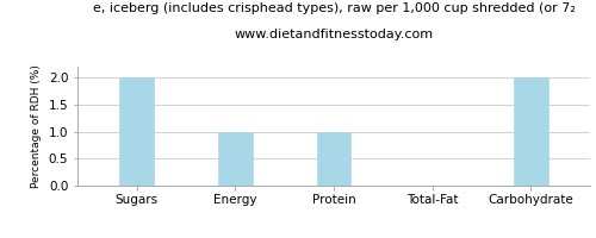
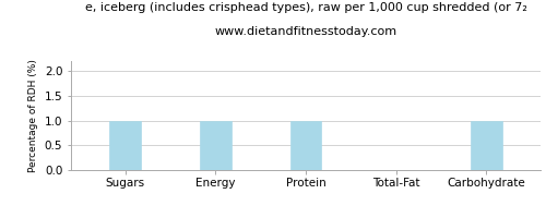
Sugars: 2 -> 1
Carbohydrate: 2 -> 1
